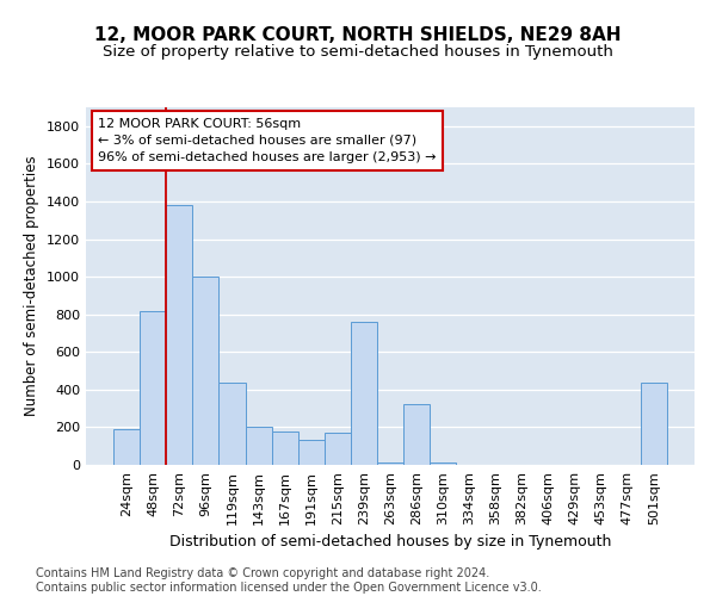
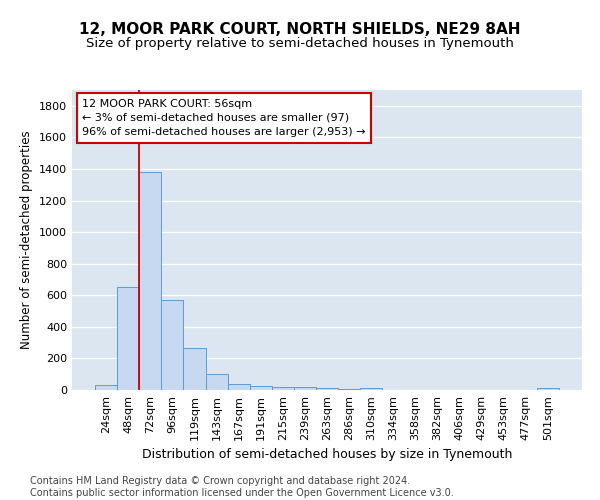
24sqm: 190 -> 30
48sqm: 820 -> 650
96sqm: 1000 -> 570
119sqm: 440 -> 260
143sqm: 200 -> 100
167sqm: 180 -> 40
191sqm: 130 -> 20
215sqm: 170 -> 20
239sqm: 760 -> 20
286sqm: 320 -> 10
501sqm: 440 -> 20
